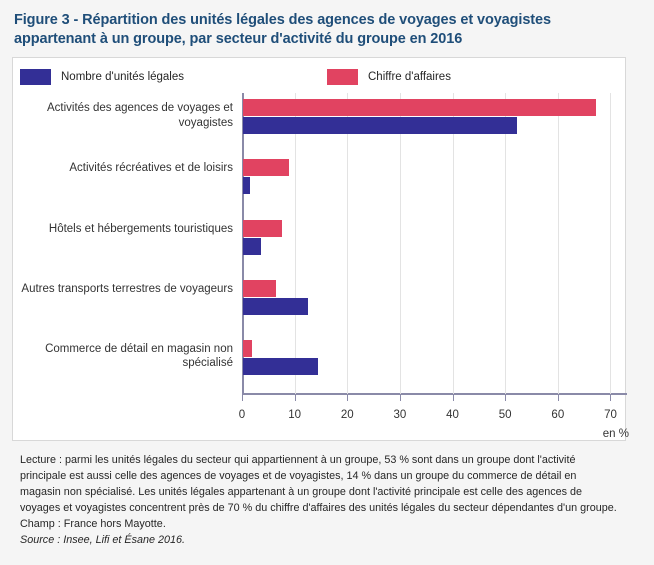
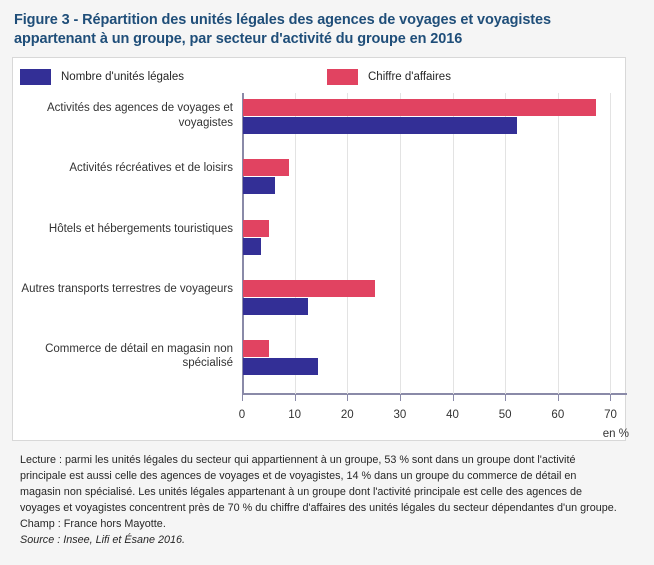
Nombre d'unités légales/Activités récréatives et de loisirs: 1 -> 6
Chiffre d'affaires/Hôtels et hébergements touristiques: 8 -> 5
Chiffre d'affaires/Autres transports terrestres de voyageurs: 6 -> 25
Chiffre d'affaires/Commerce de détail en magasin non spécialisé: 2 -> 5
